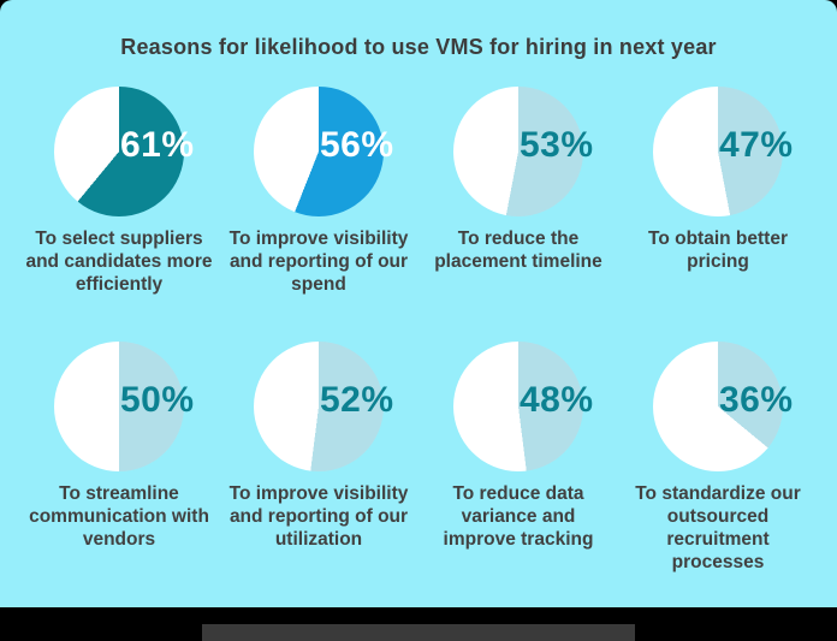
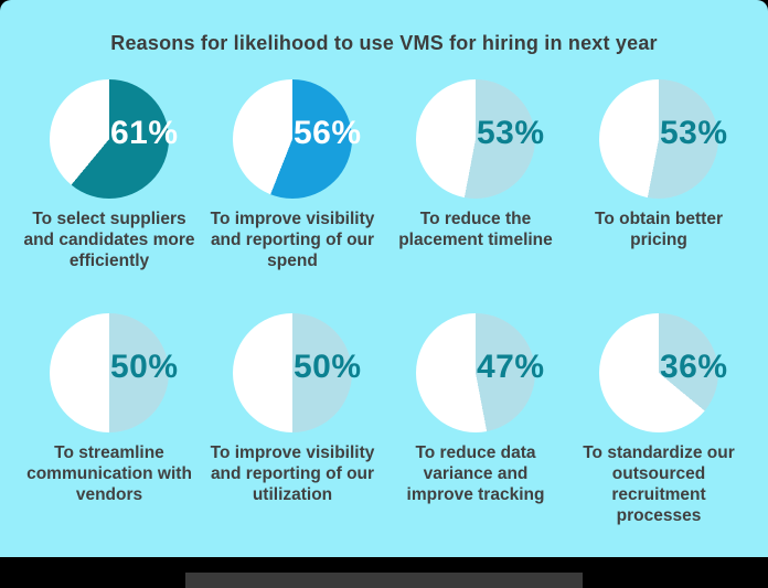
To obtain better pricing: 47% -> 53%
To improve visibility and reporting of our utilization: 52% -> 50%
To reduce data variance and improve tracking: 48% -> 47%
